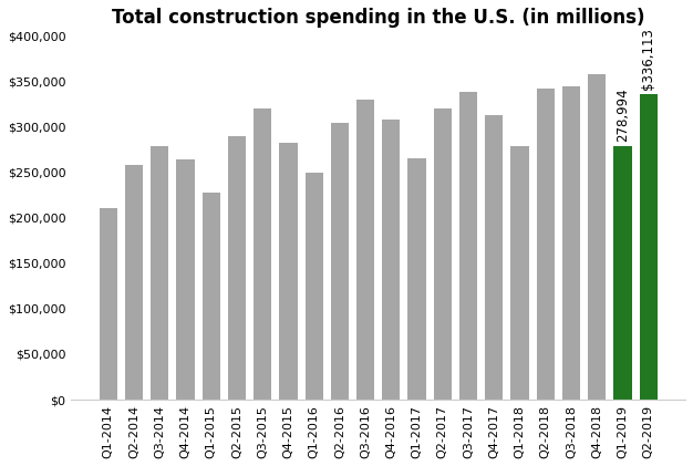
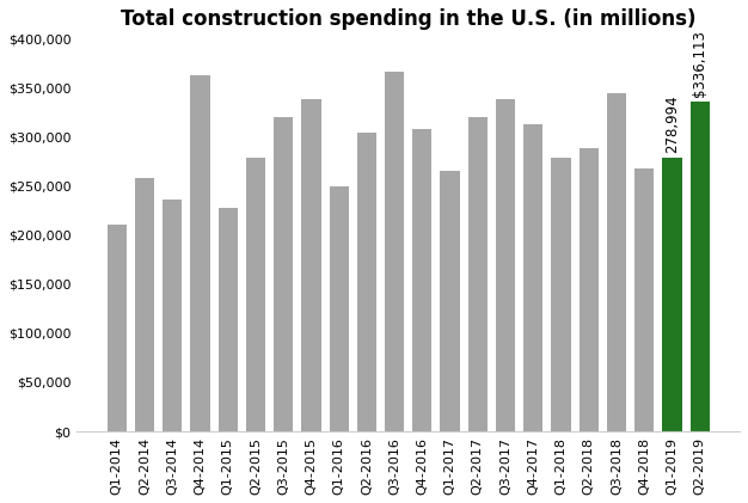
Q3-2014: $278,000 -> $236,000
Q4-2014: $264,000 -> $362,000
Q2-2015: $290,000 -> $278,000
Q4-2015: $282,000 -> $338,000
Q3-2016: $330,000 -> $366,000
Q2-2018: $342,000 -> $288,000
Q4-2018: $358,000 -> $268,000
